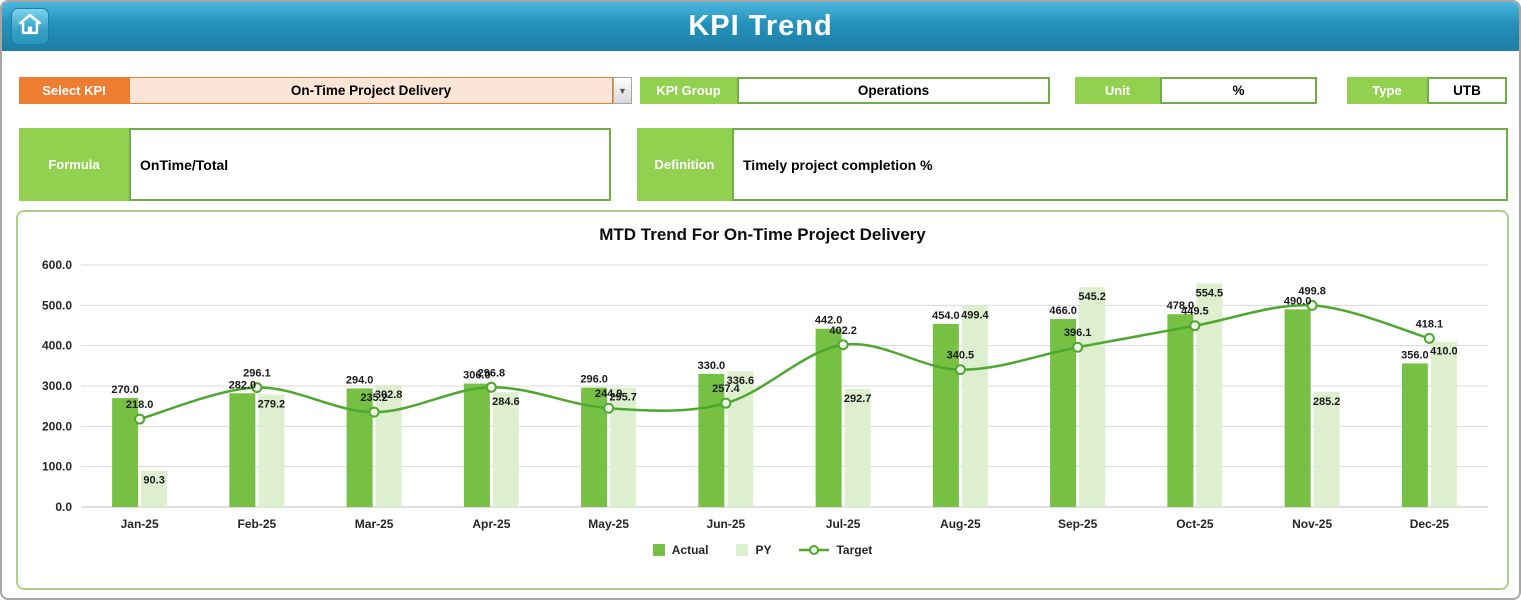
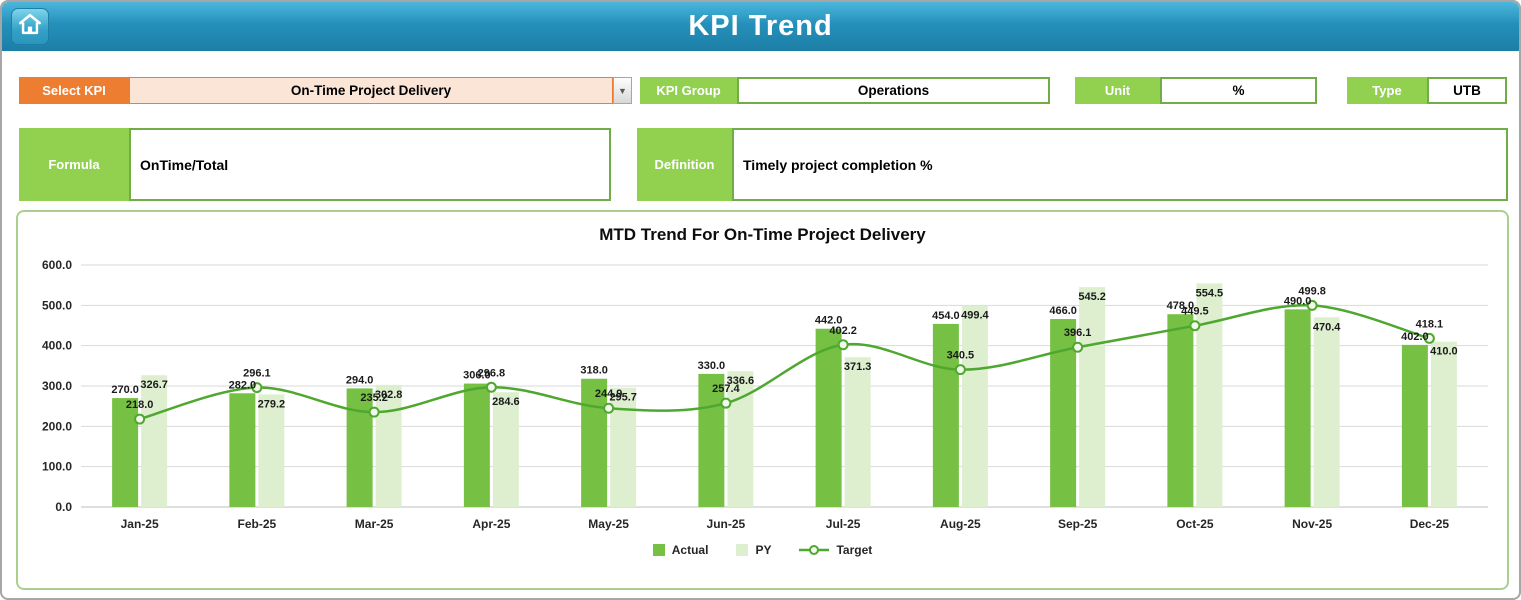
PY/Jan-25: 90.3 -> 326.7
Actual/May-25: 296.0 -> 318.0
PY/Jul-25: 292.7 -> 371.3
PY/Nov-25: 285.2 -> 470.4
Actual/Dec-25: 356.0 -> 402.0
